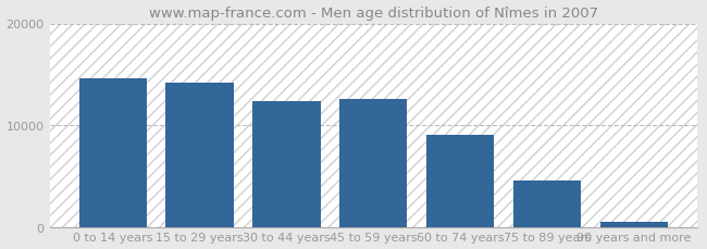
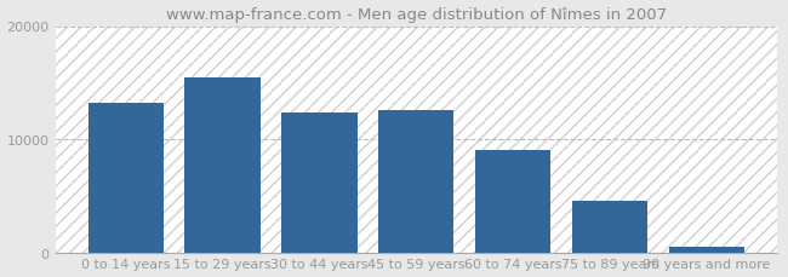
0 to 14 years: 14600 -> 13200
15 to 29 years: 14200 -> 15500
